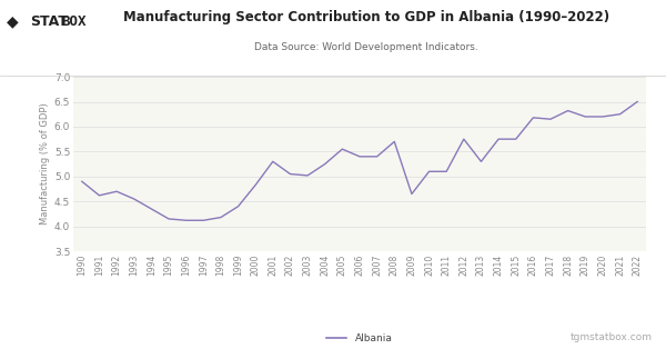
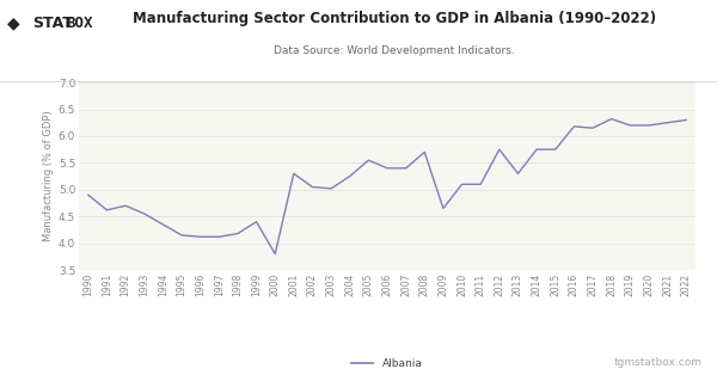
2000: 4.83 -> 3.80
2022: 6.50 -> 6.30
